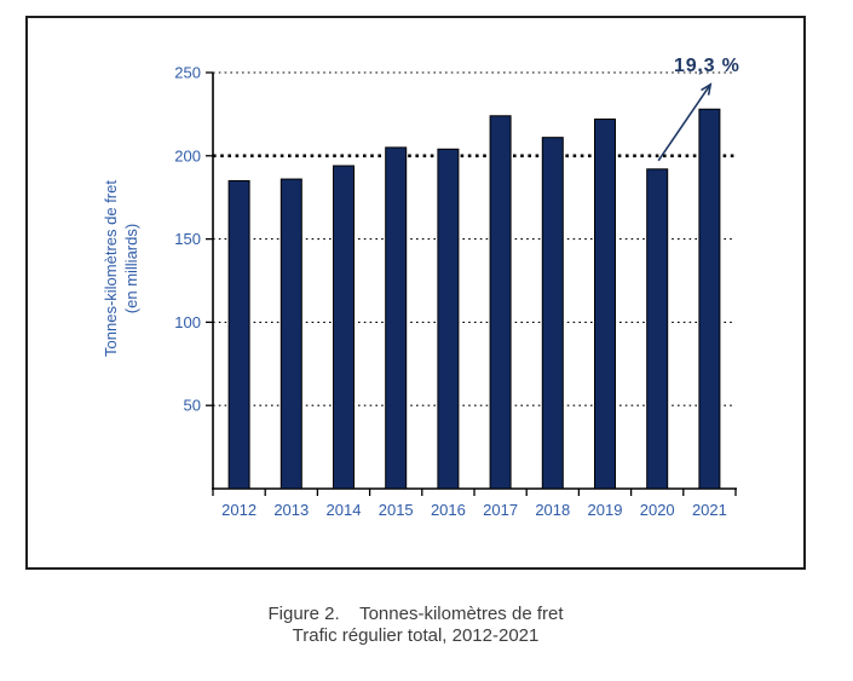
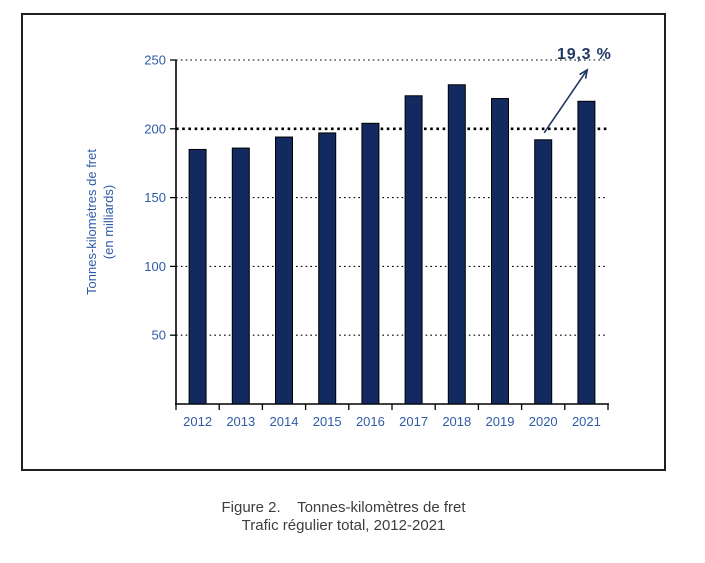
2015: 205 -> 197
2018: 211 -> 232
2021: 228 -> 220
